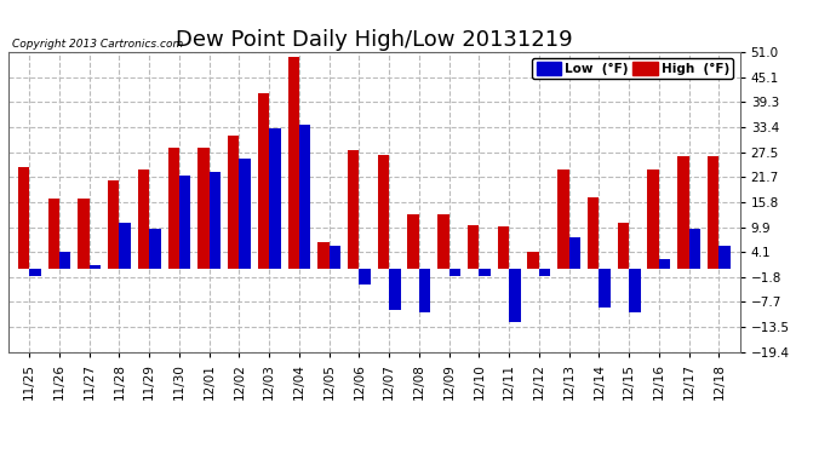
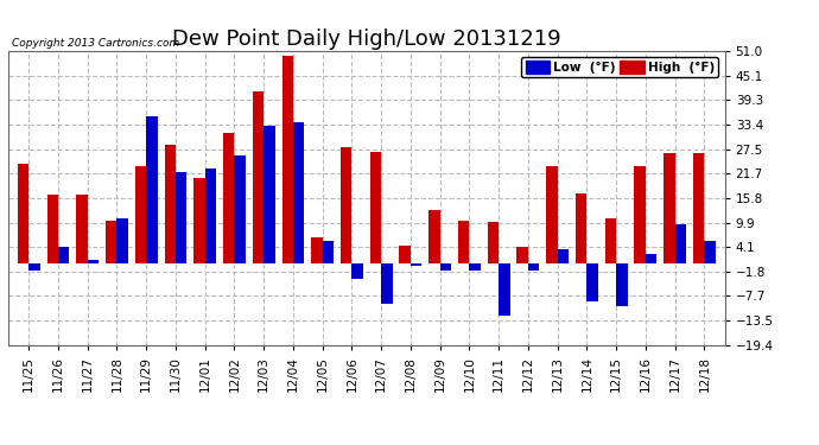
High (°F)/11/28: 21.0 -> 10.5
Low (°F)/11/29: 9.5 -> 35.5
High (°F)/12/01: 28.5 -> 20.5
High (°F)/12/08: 13.0 -> 4.5
Low (°F)/12/08: -10.0 -> -0.5
Low (°F)/12/13: 7.5 -> 3.5
